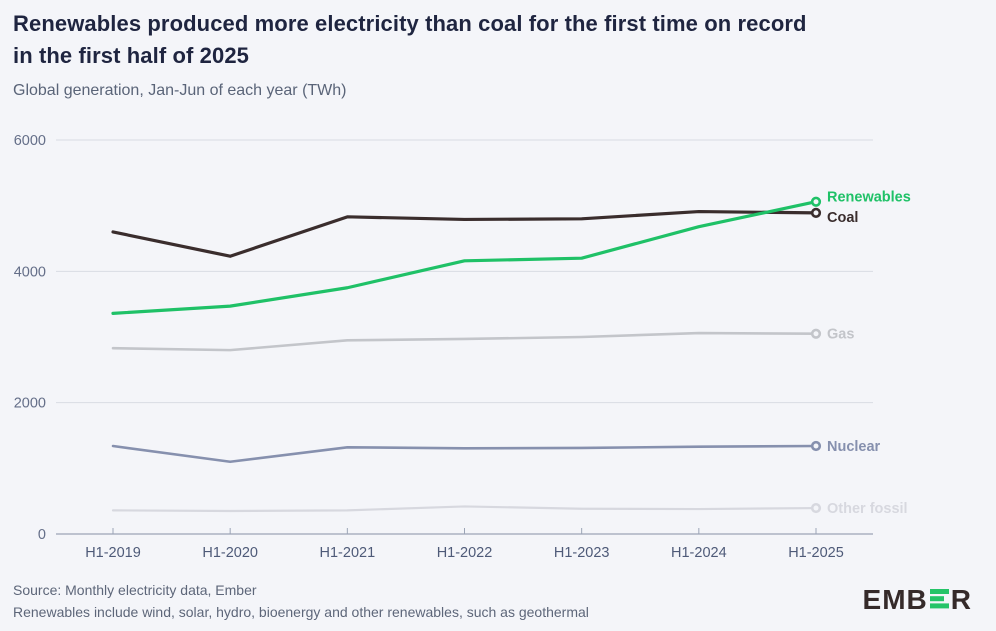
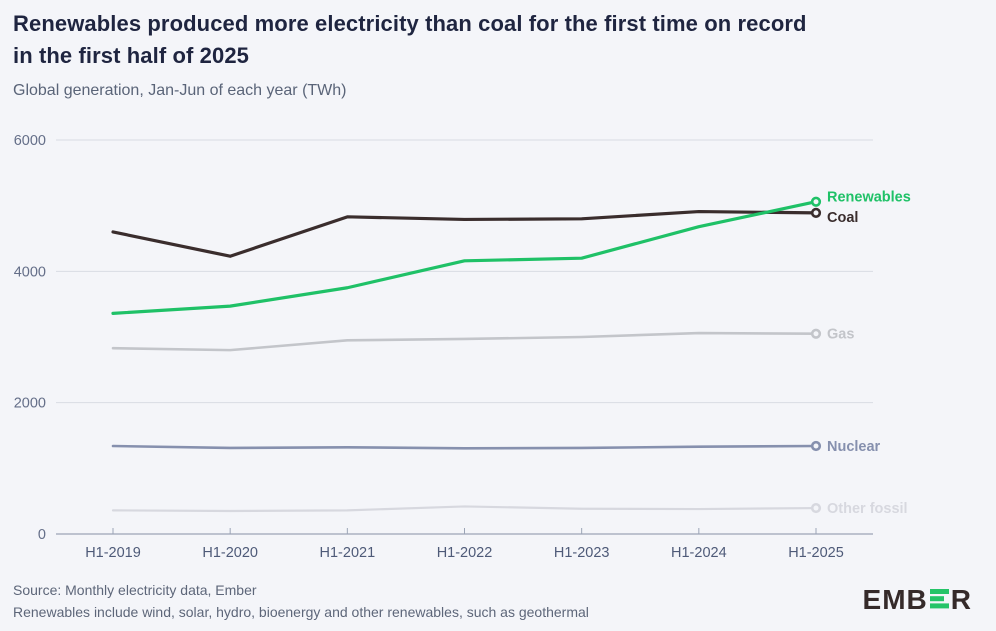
Nuclear/H1-2020: 1100 -> 1300
